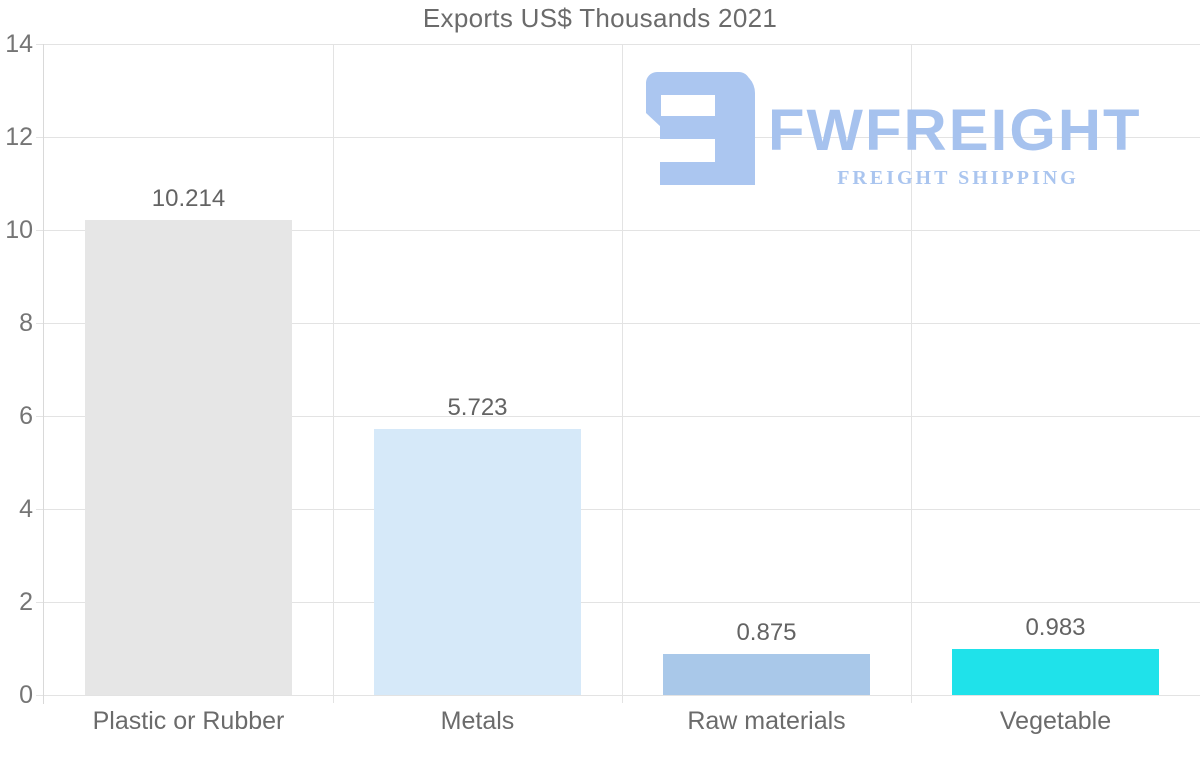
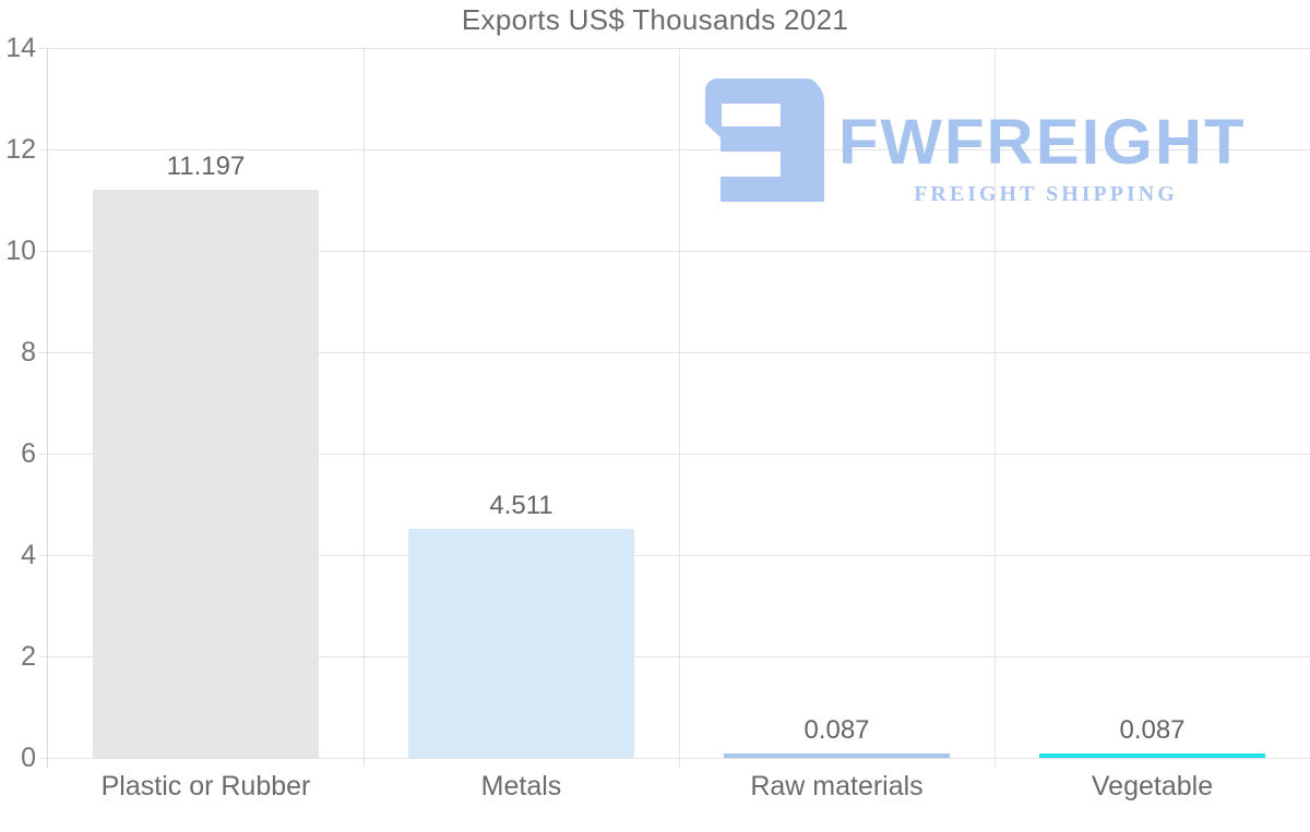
Plastic or Rubber: 10.214 -> 11.197
Metals: 5.723 -> 4.511
Raw materials: 0.875 -> 0.087
Vegetable: 0.983 -> 0.087
